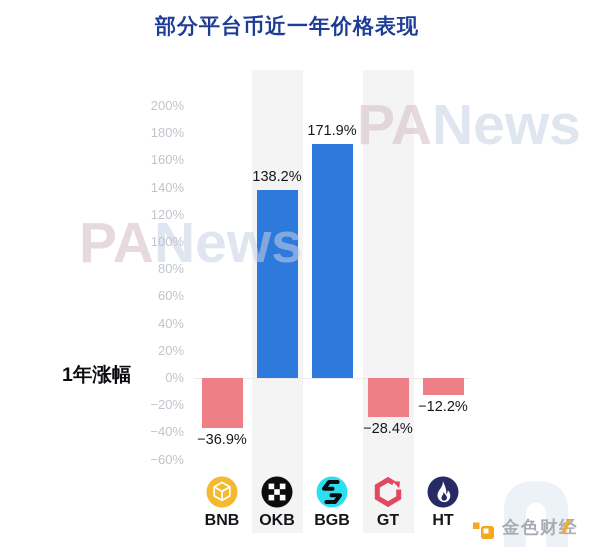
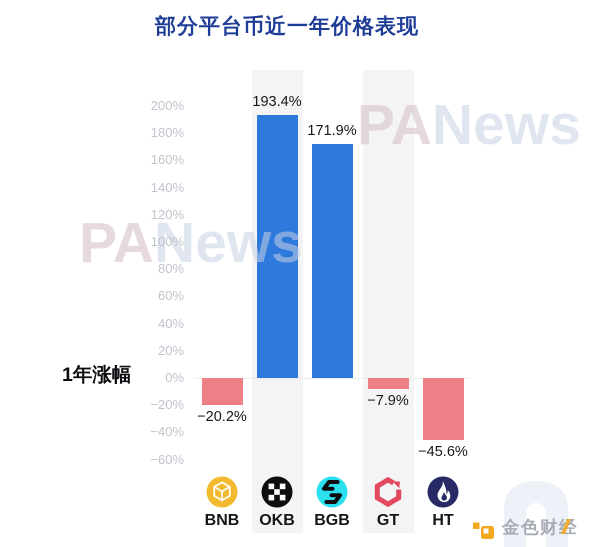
BNB: −36.9% -> −20.2%
OKB: 138.2% -> 193.4%
GT: −28.4% -> −7.9%
HT: −12.2% -> −45.6%
